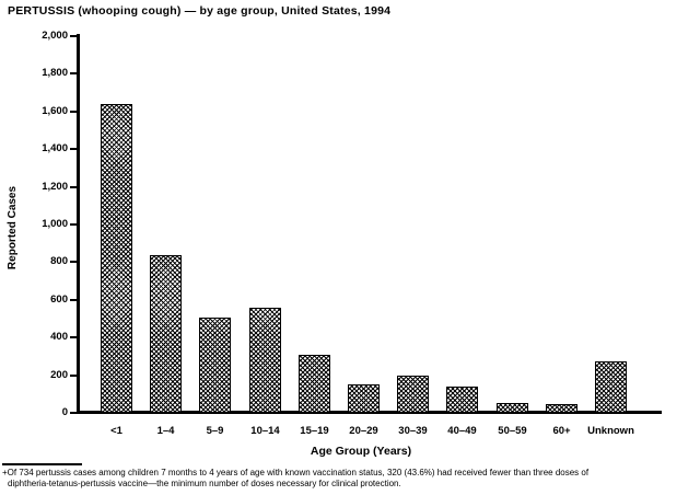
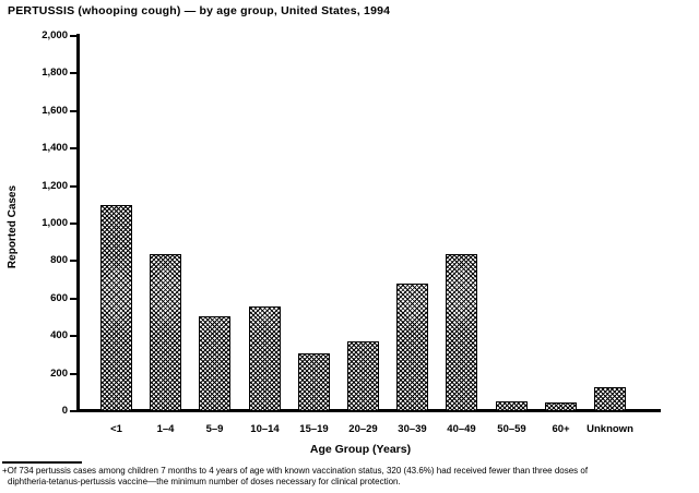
<1: 1640 -> 1100
20–29: 150 -> 370
30–39: 200 -> 680
40–49: 140 -> 840
Unknown: 280 -> 130
